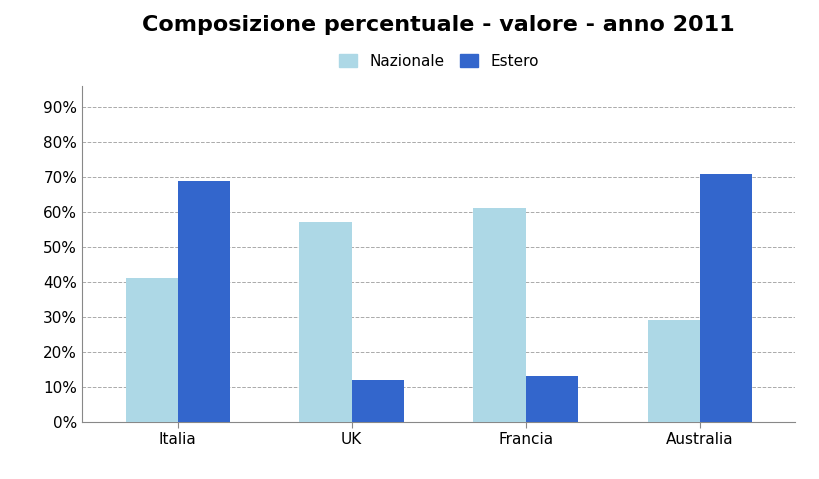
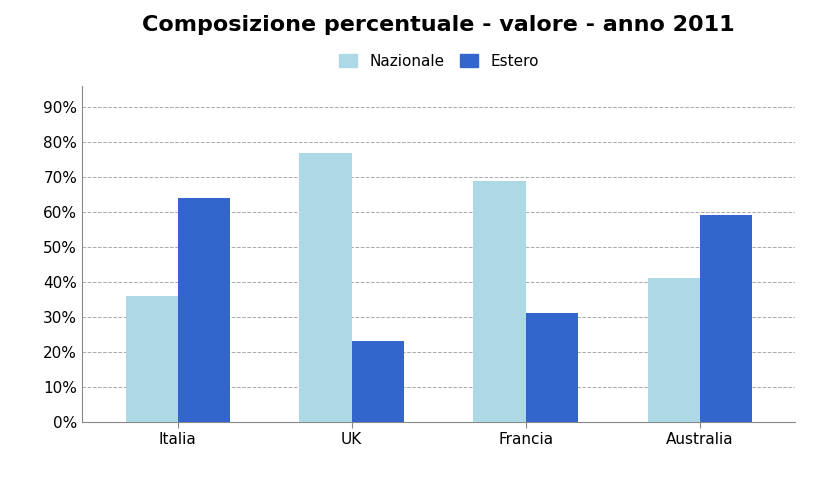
Nazionale/Italia: 41% -> 36%
Estero/Italia: 69% -> 64%
Nazionale/UK: 57% -> 77%
Estero/UK: 12% -> 23%
Nazionale/Francia: 61% -> 69%
Estero/Francia: 13% -> 31%
Nazionale/Australia: 29% -> 41%
Estero/Australia: 71% -> 59%
